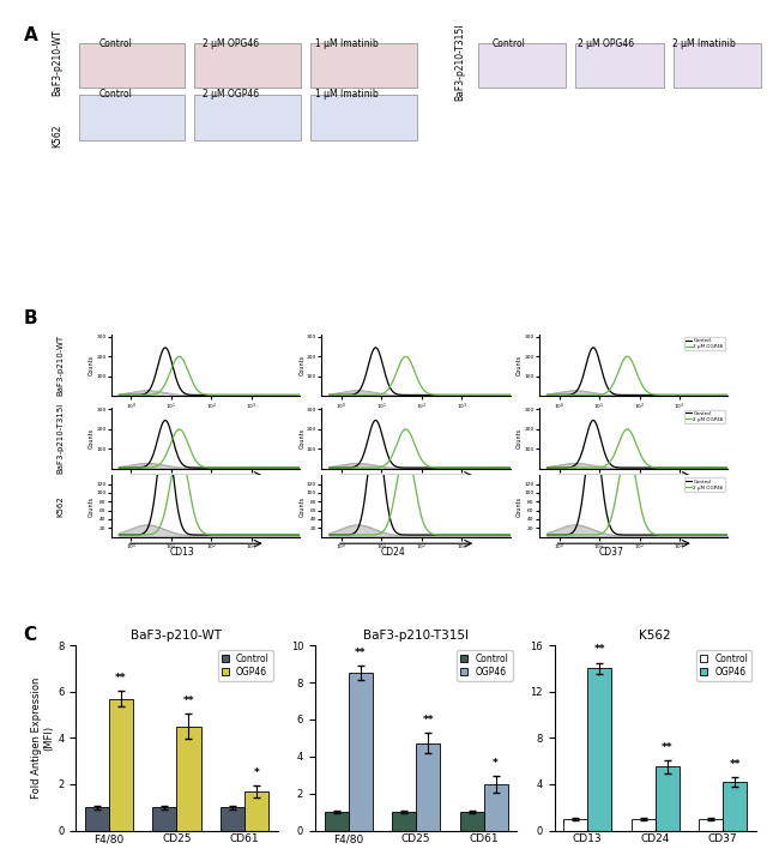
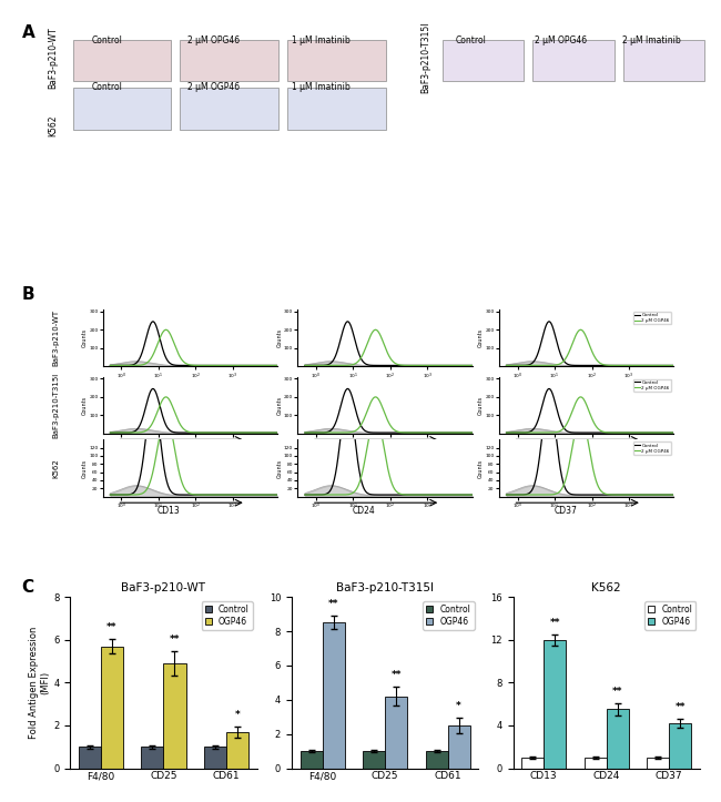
BaF3-p210-WT/OGP46/CD25: 4.5 -> 4.9
BaF3-p210-T315I/OGP46/CD25: 4.7 -> 4.2
K562/OGP46/CD13: 14.0 -> 12.0
